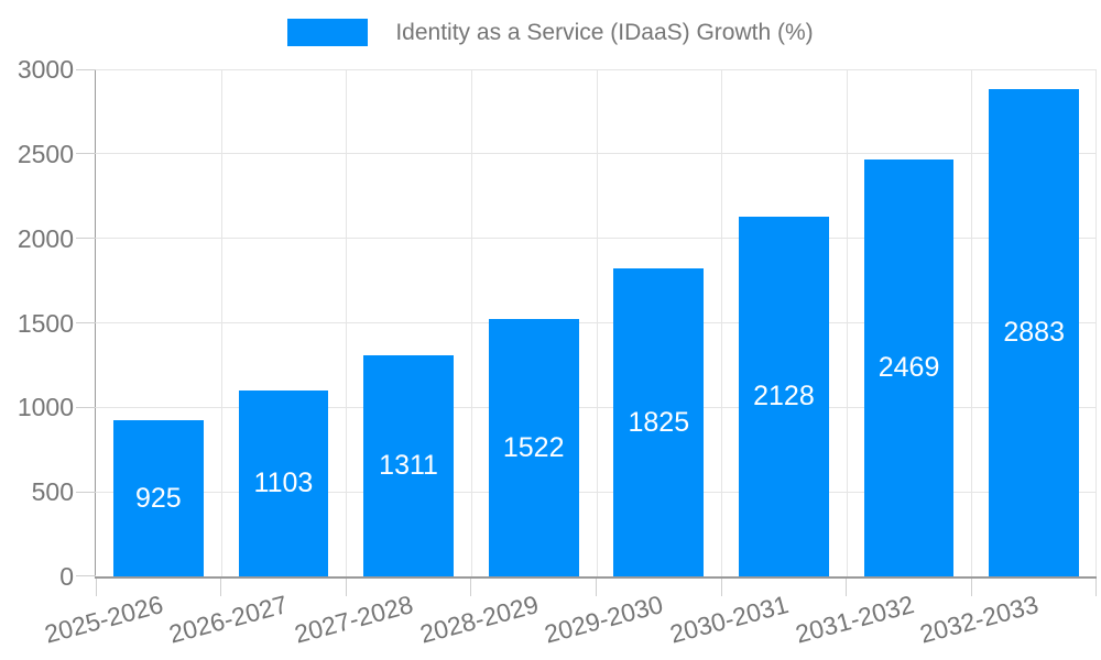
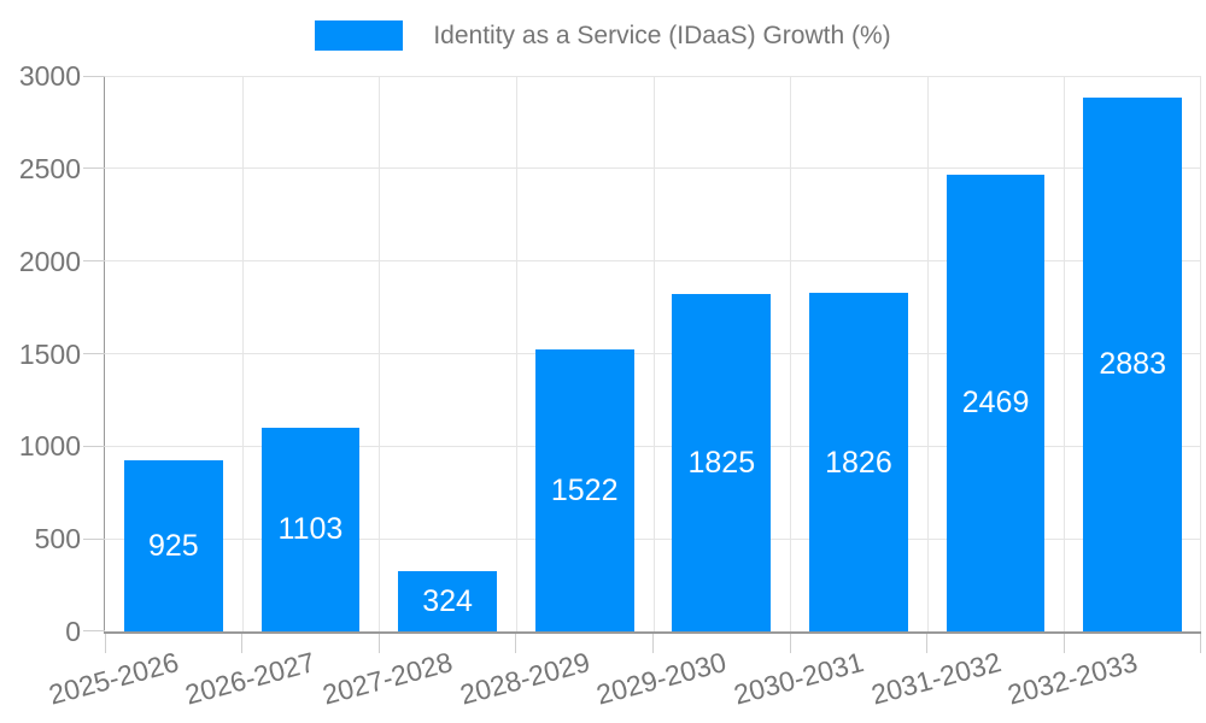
2027-2028: 1311 -> 324
2030-2031: 2128 -> 1826
